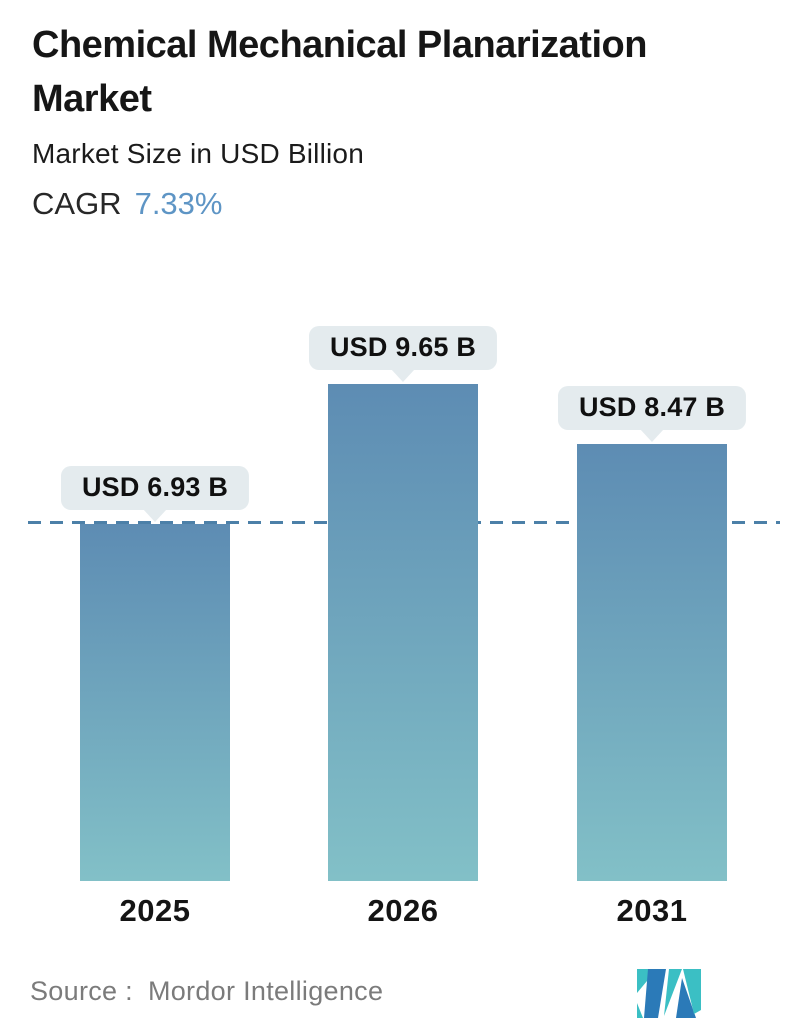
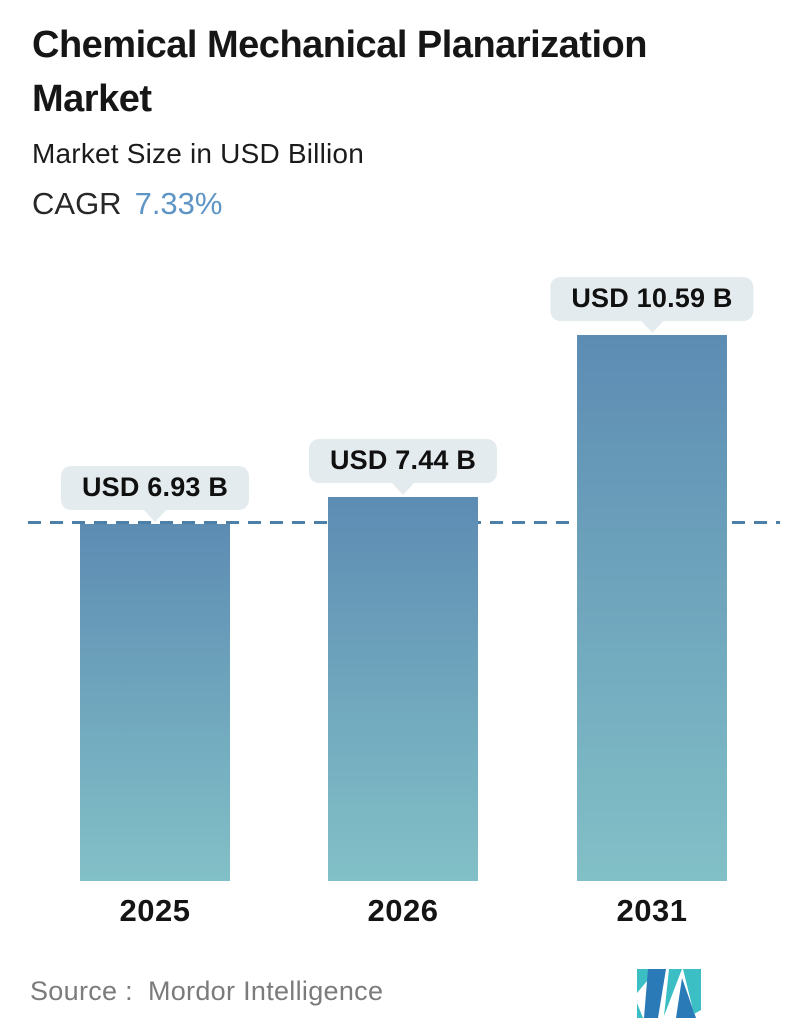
2026: 9.65 -> 7.44
2031: 8.47 -> 10.59
